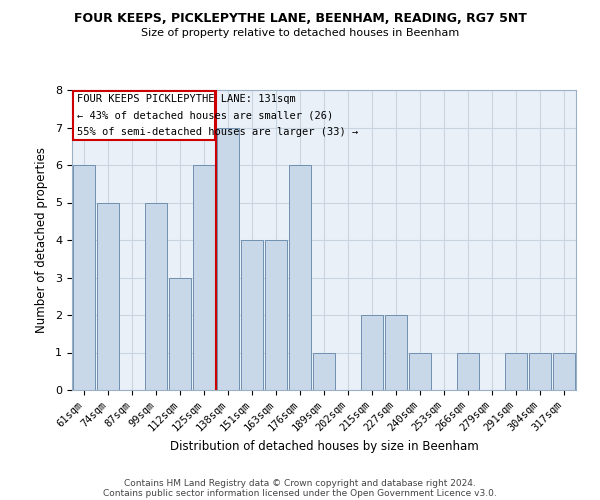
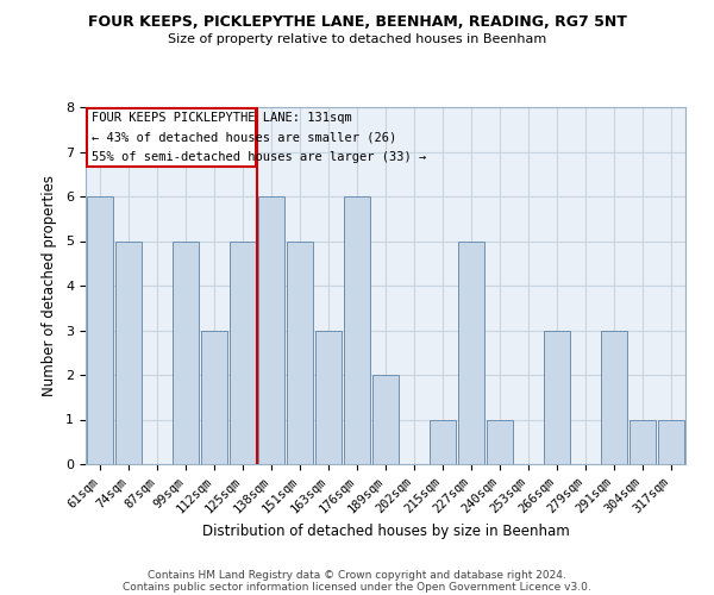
125sqm: 6 -> 5
138sqm: 7 -> 6
151sqm: 4 -> 5
163sqm: 4 -> 3
189sqm: 1 -> 2
215sqm: 2 -> 1
227sqm: 2 -> 5
266sqm: 1 -> 3
291sqm: 1 -> 3
